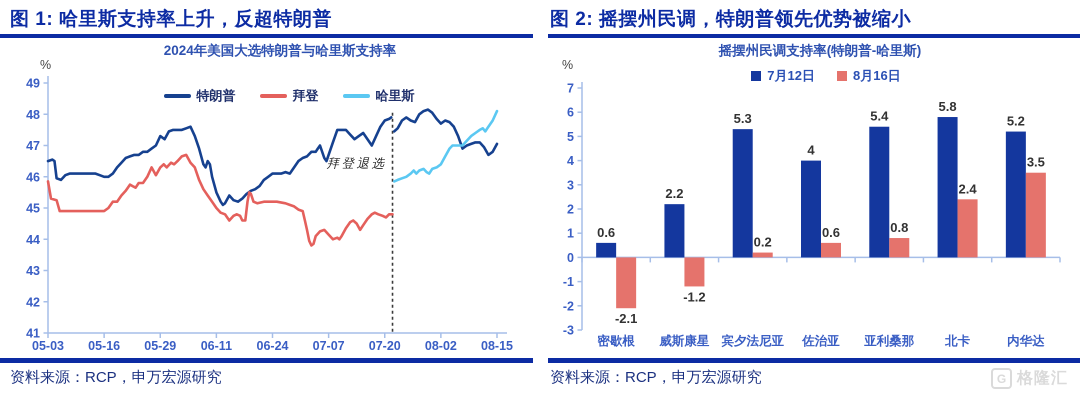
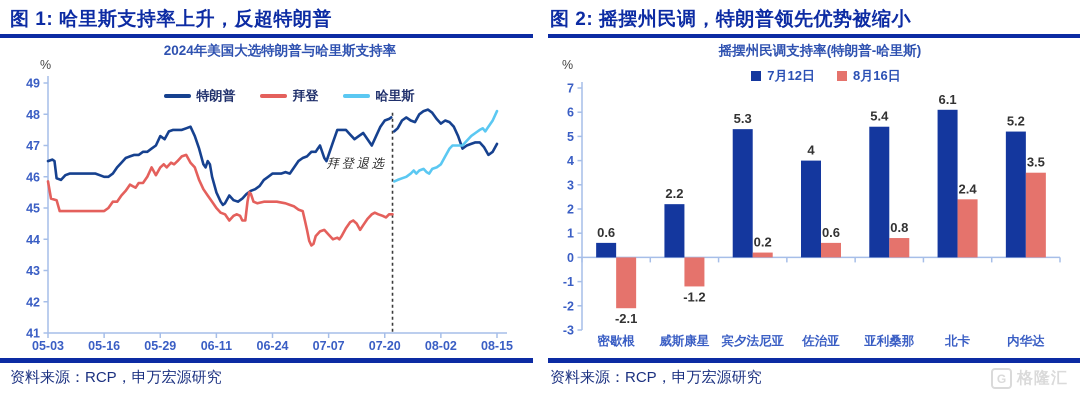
摇摆州民调支持率(特朗普-哈里斯)/7月12日/北卡: 5.8 -> 6.1
